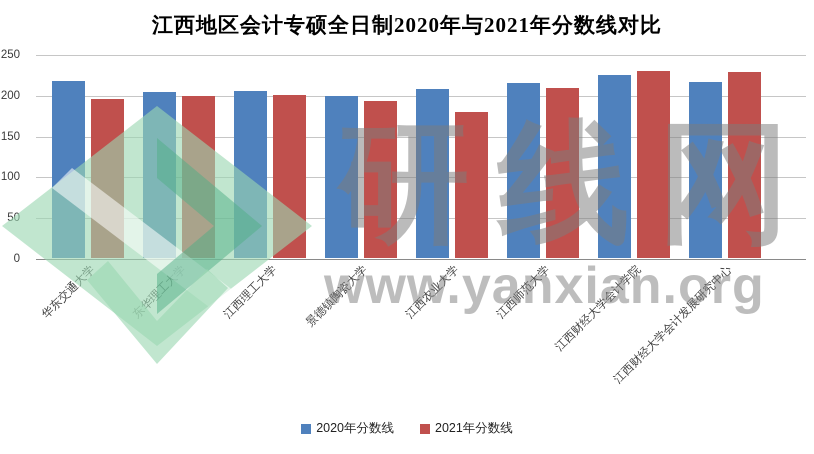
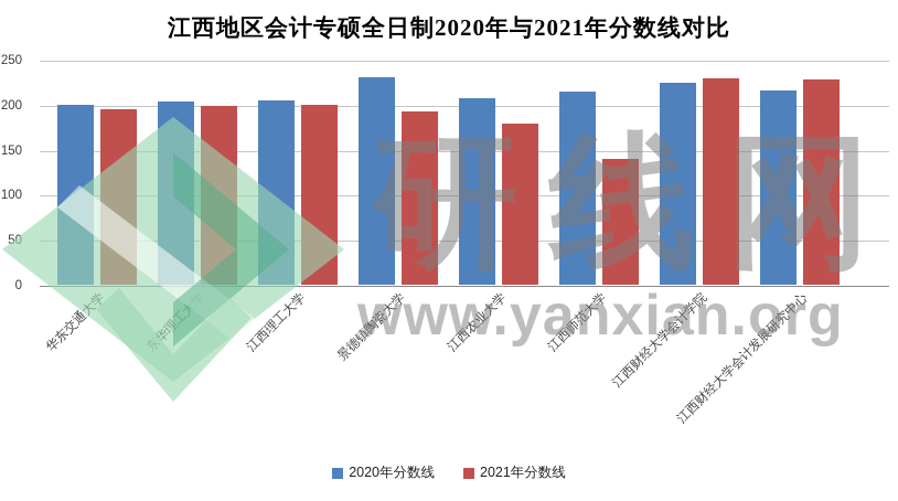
2020年分数线/华东交通大学: 220 -> 200
2020年分数线/景德镇陶瓷大学: 200 -> 230
2021年分数线/江西师范大学: 210 -> 140
